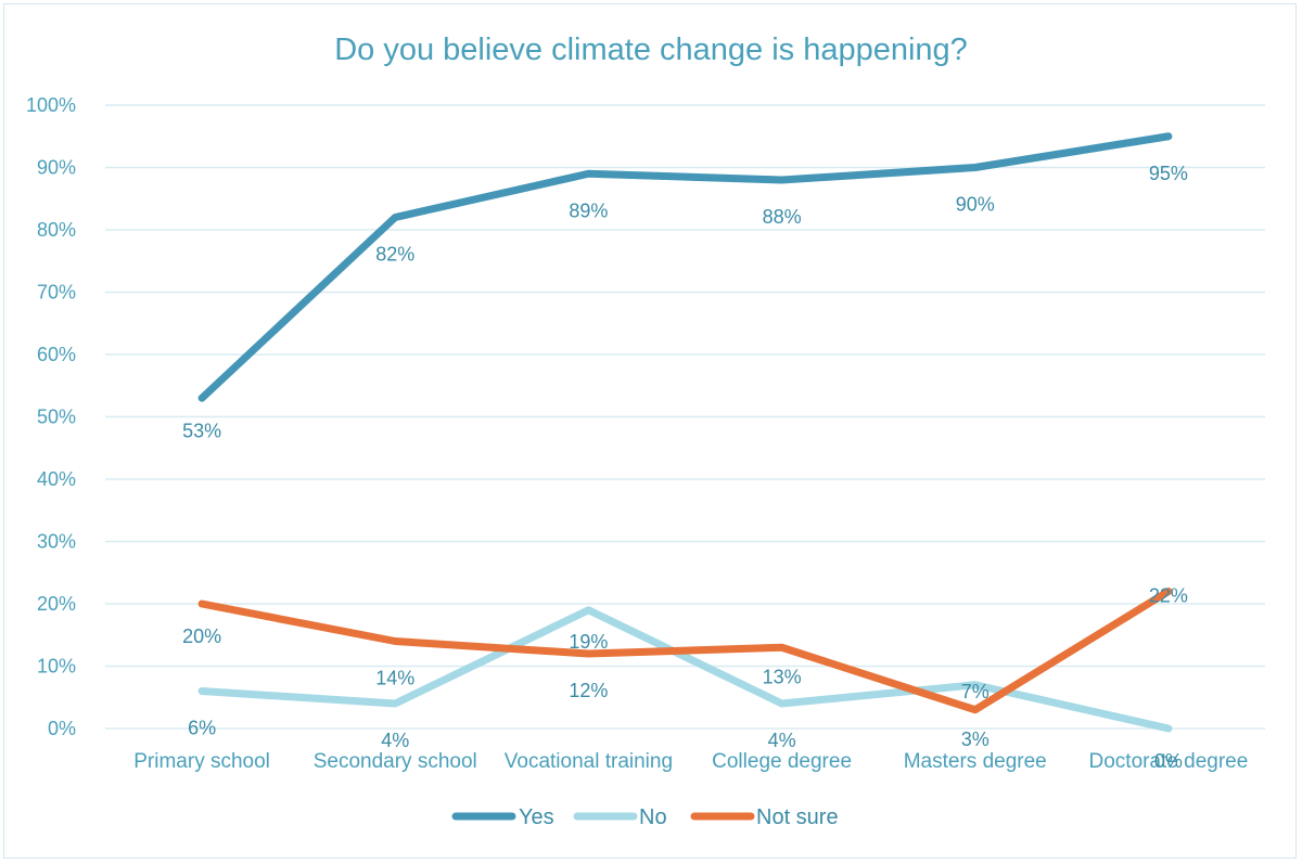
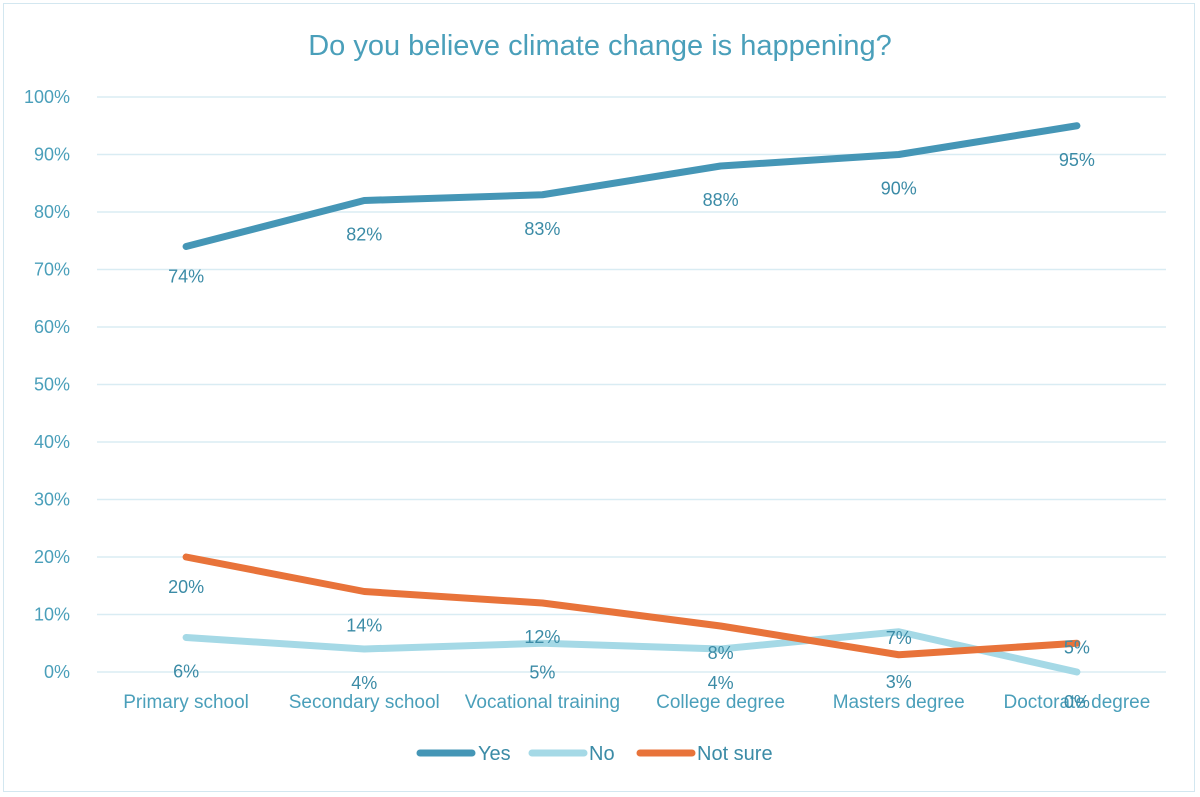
Yes/Primary school: 53% -> 74%
Yes/Vocational training: 89% -> 83%
No/Vocational training: 19% -> 5%
Not sure/College degree: 13% -> 8%
Not sure/Doctorate degree: 22% -> 5%
